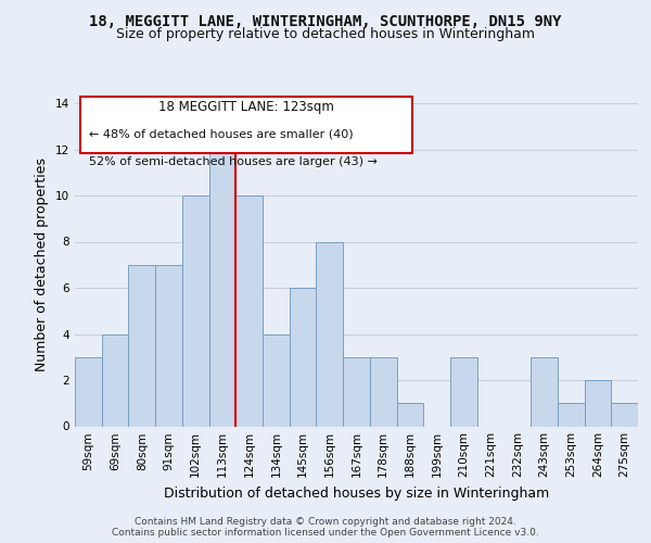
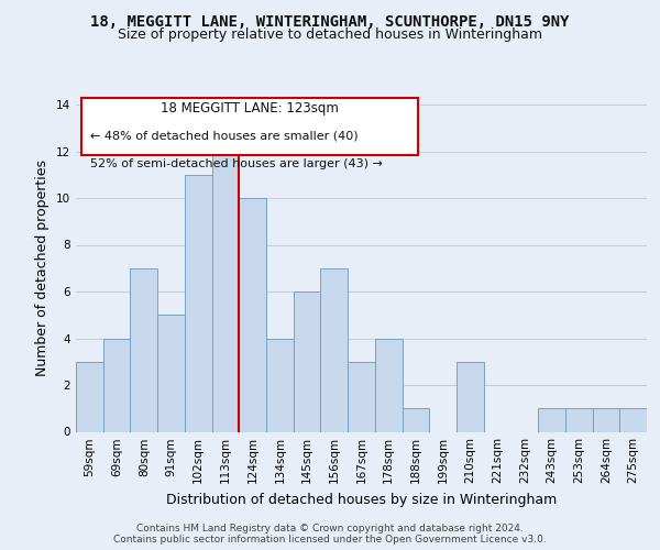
91sqm: 7 -> 5
102sqm: 10 -> 11
156sqm: 8 -> 7
178sqm: 3 -> 4
243sqm: 3 -> 1
264sqm: 2 -> 1
